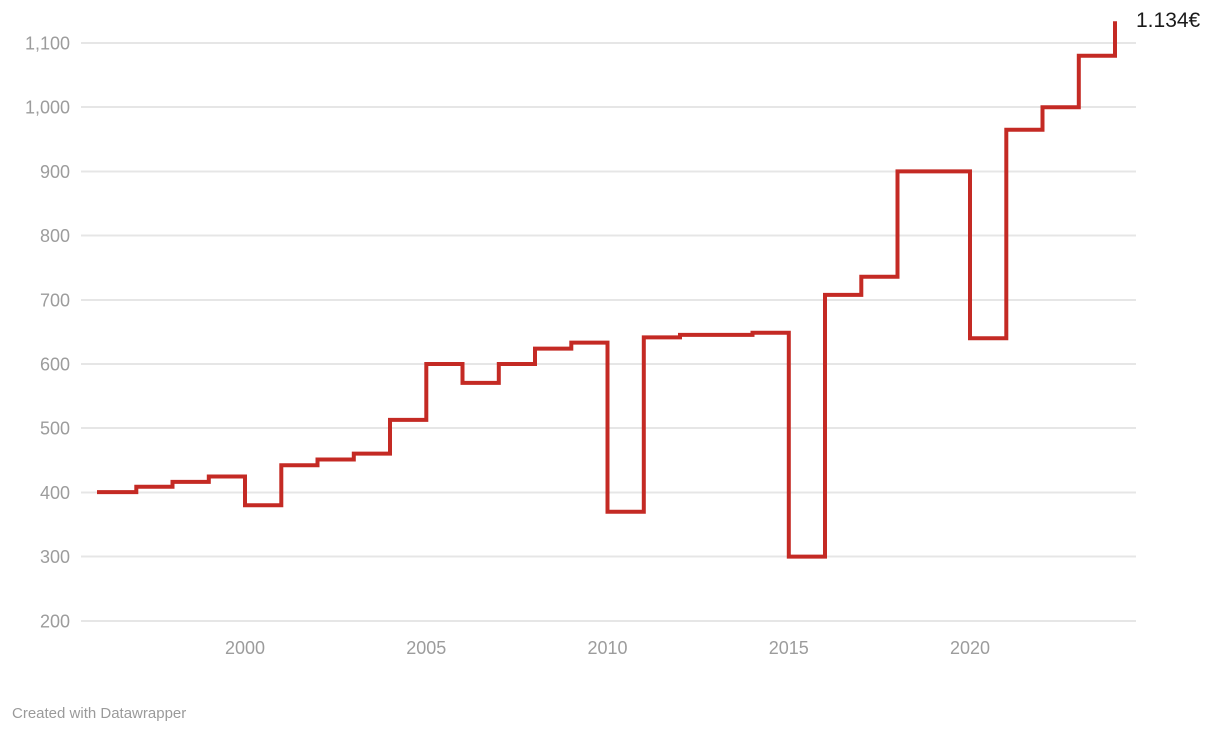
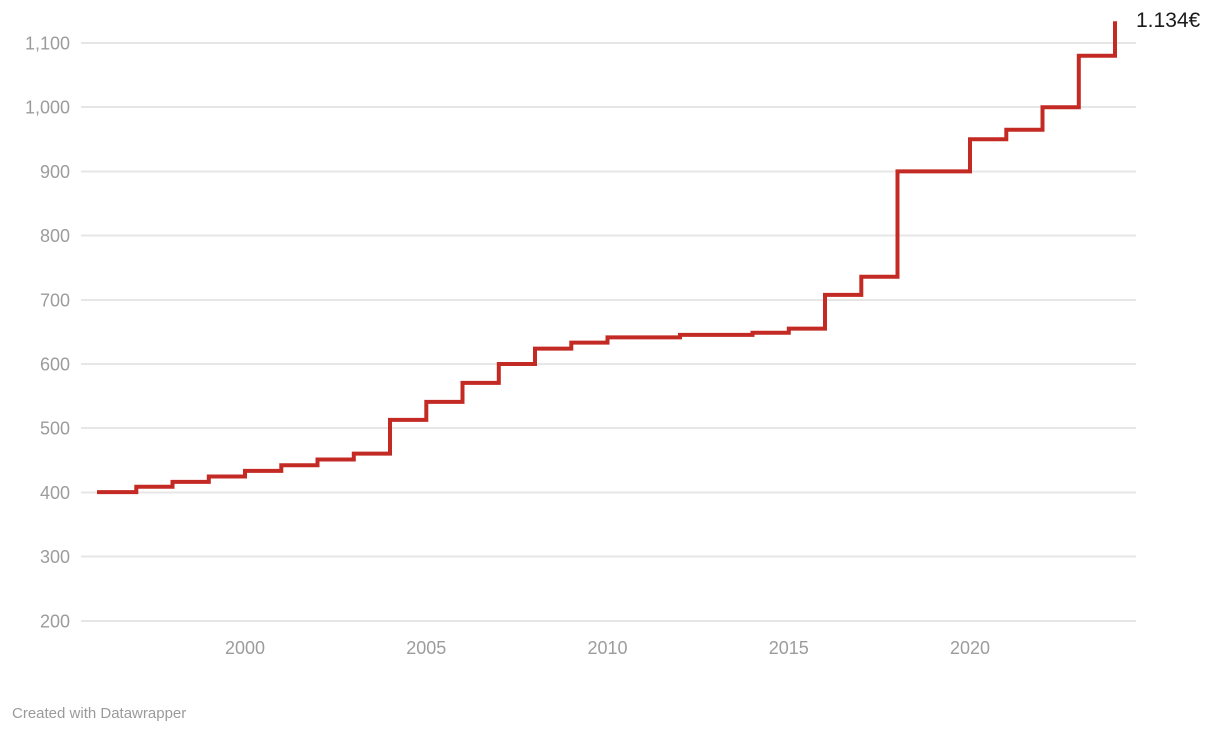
2000: 380 -> 430
2005: 600 -> 540
2010: 370 -> 640
2015: 300 -> 660
2020: 640 -> 950
